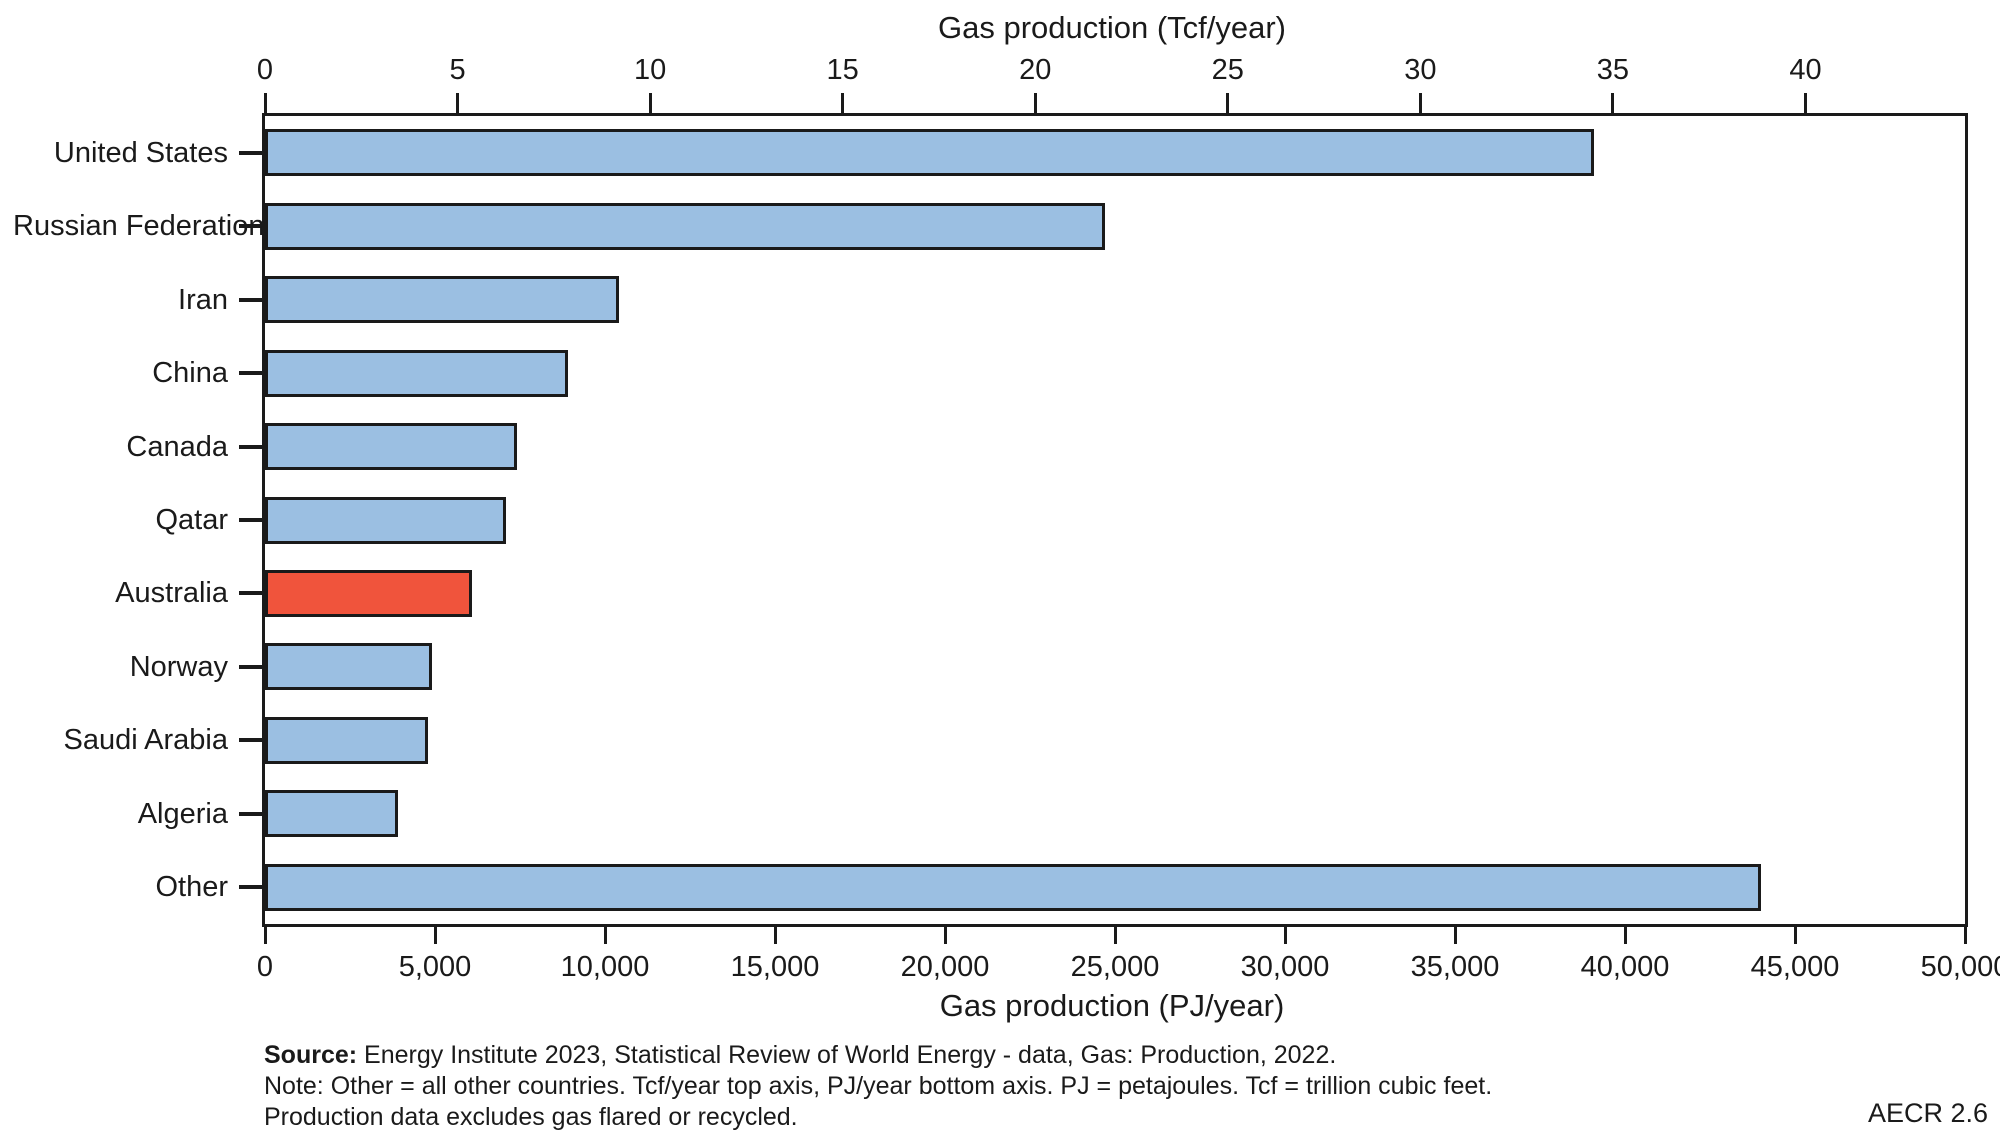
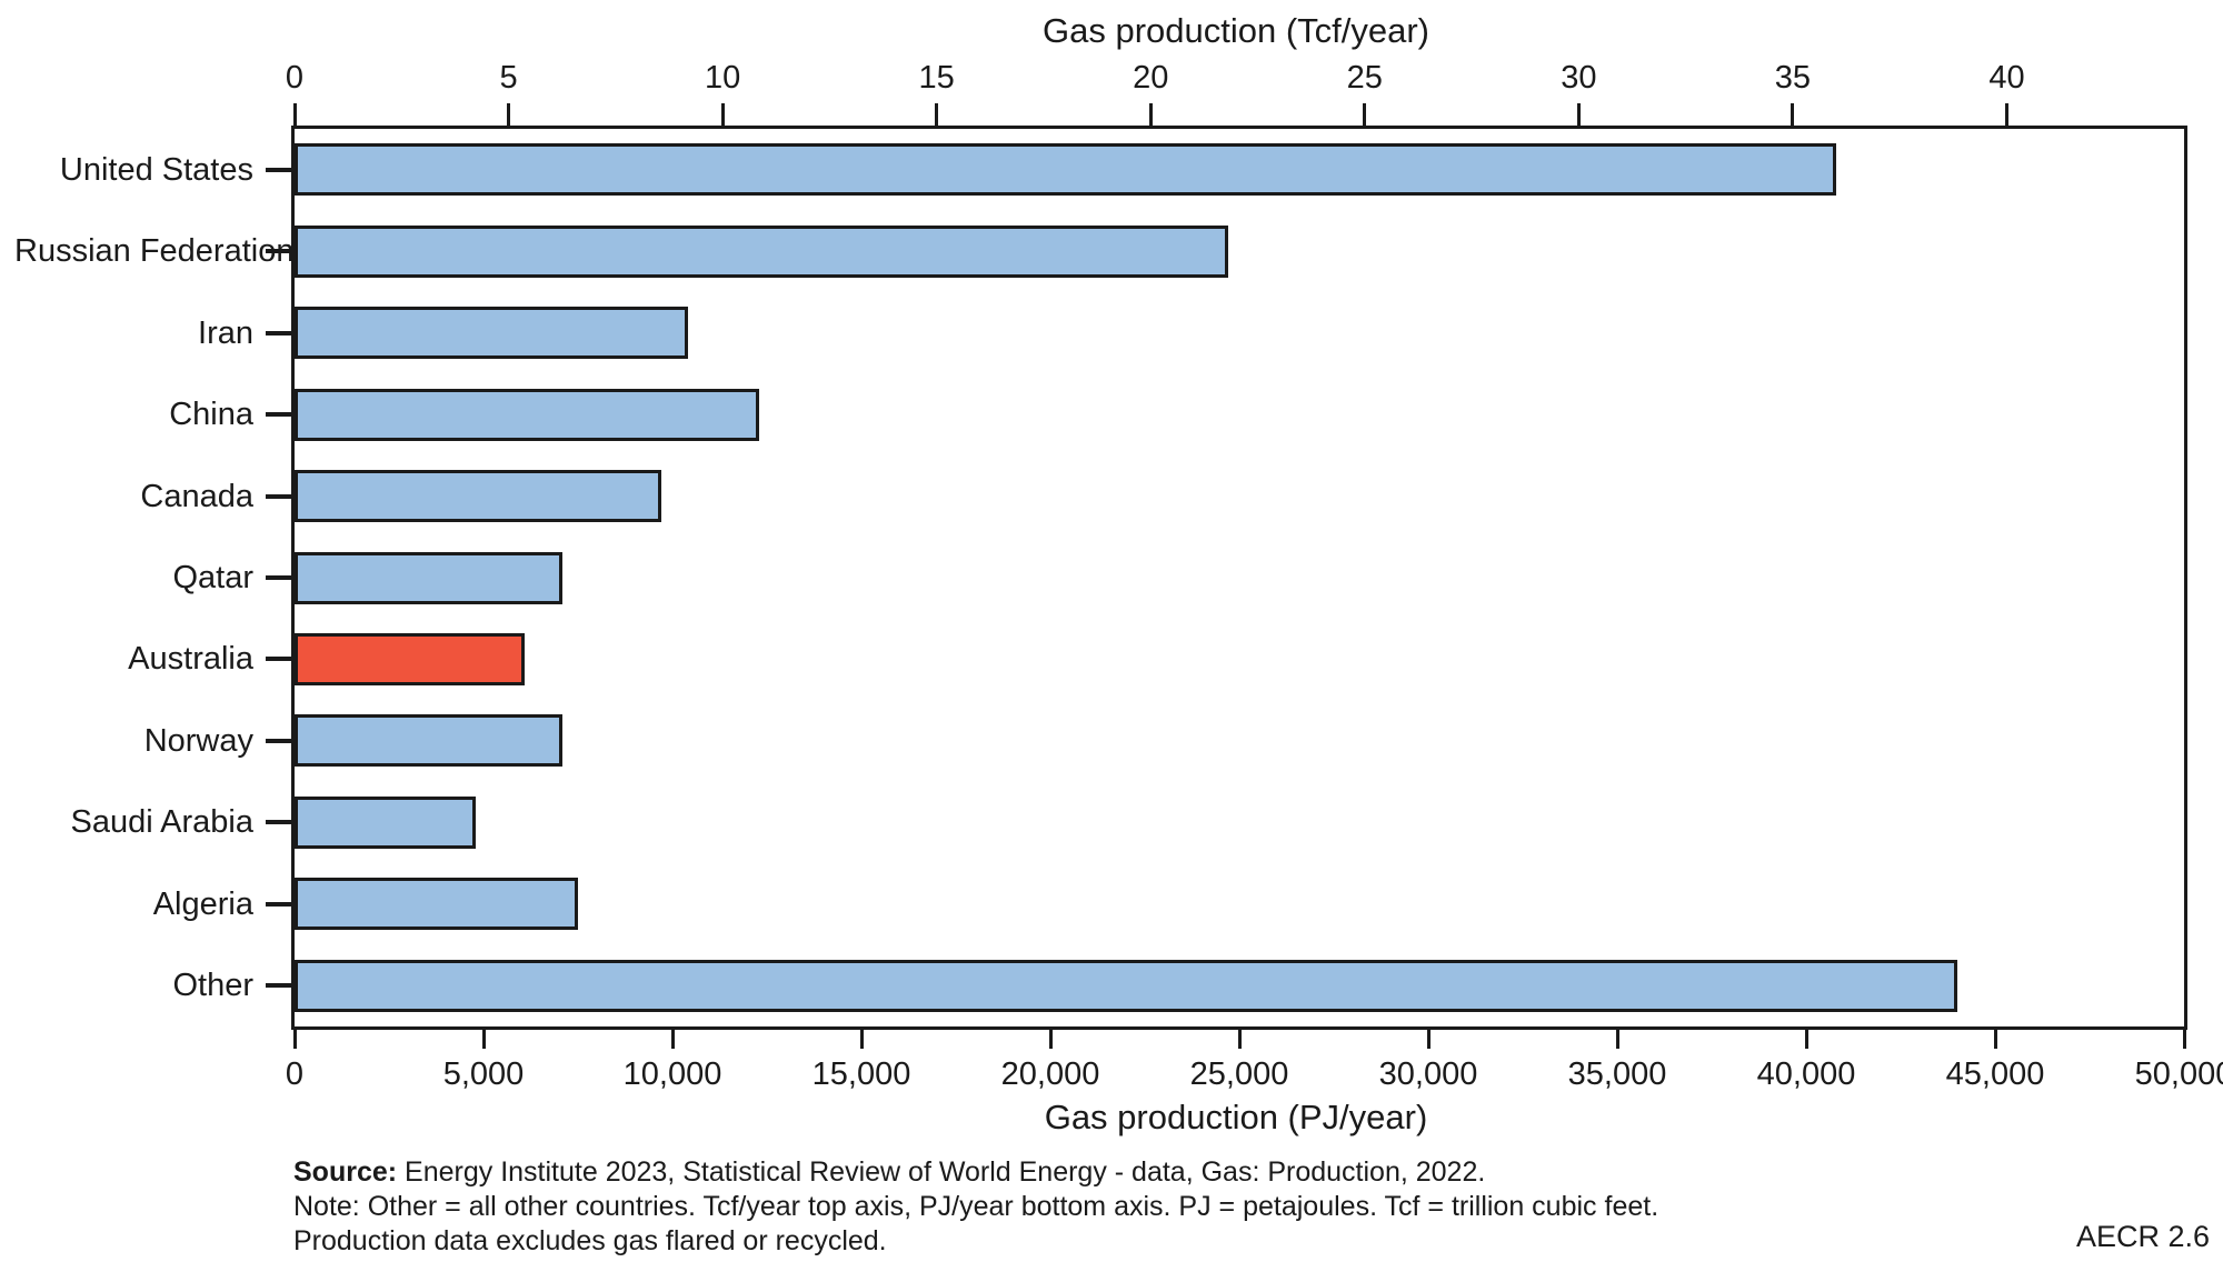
Gas production (PJ/year)/United States: 39100 -> 40800
Gas production (PJ/year)/China: 8900 -> 12300
Gas production (PJ/year)/Canada: 7400 -> 9700
Gas production (PJ/year)/Norway: 4900 -> 7100
Gas production (PJ/year)/Algeria: 3900 -> 7500
